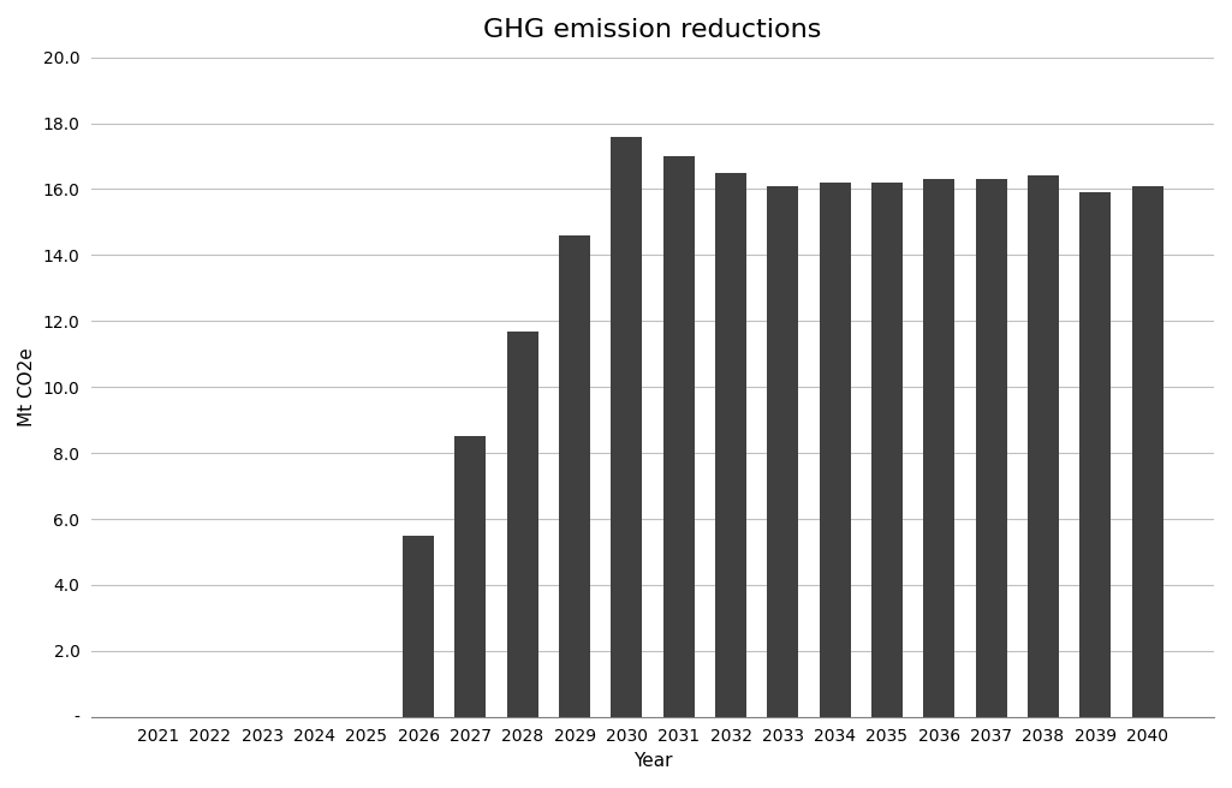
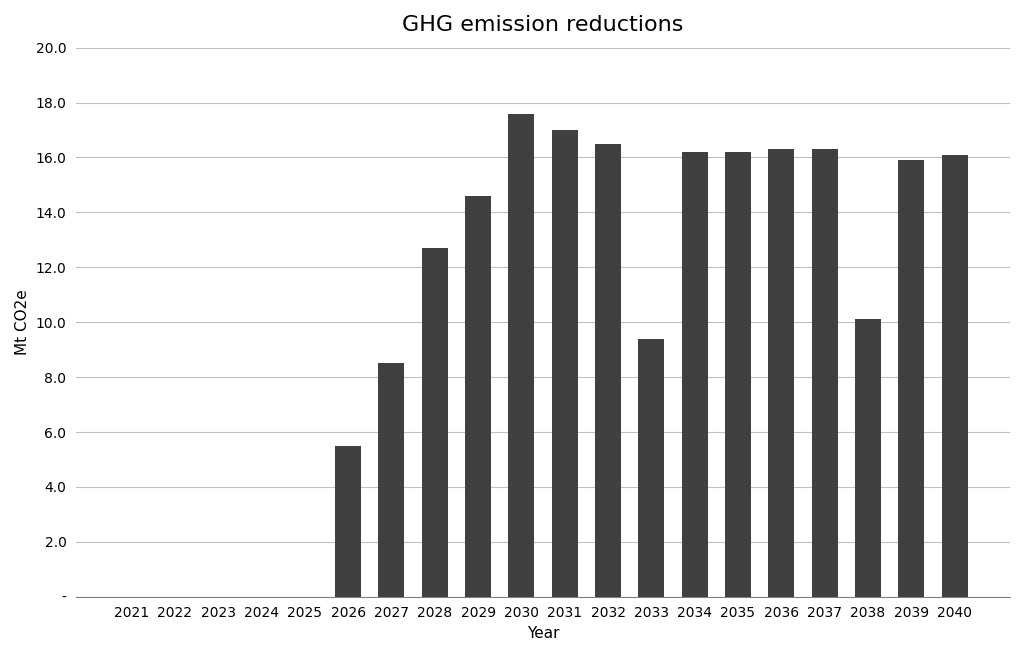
2028: 11.7 -> 12.7
2033: 16.1 -> 9.4
2038: 16.4 -> 10.1
